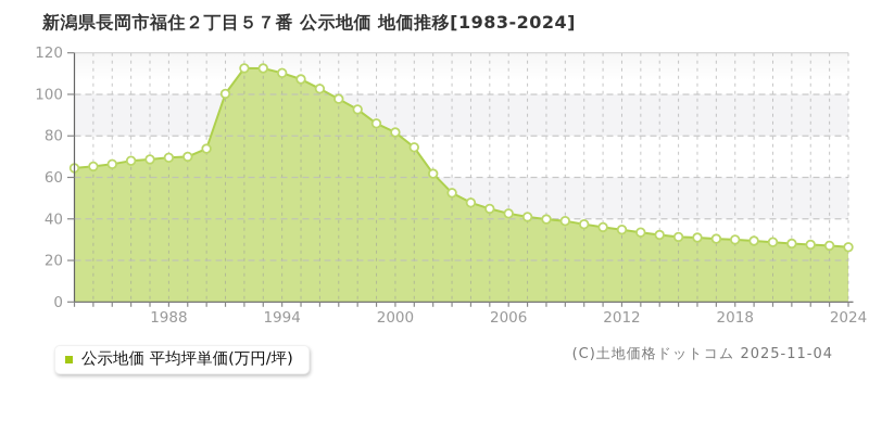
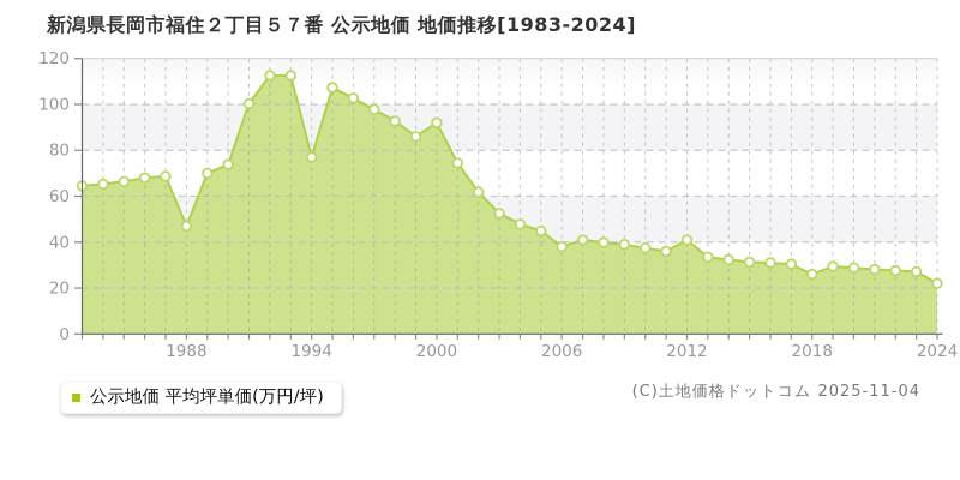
1988: 70 -> 47
1994: 110 -> 77
2000: 82 -> 92
2006: 43 -> 38
2012: 35 -> 41
2018: 30 -> 26
2024: 26 -> 22
